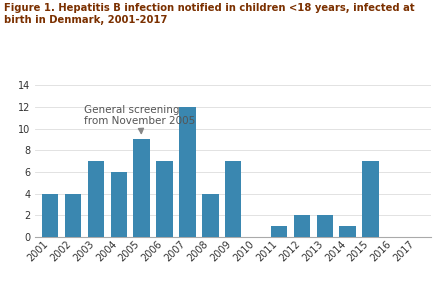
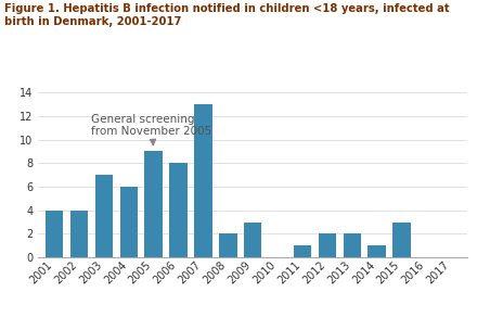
2006: 7 -> 8
2007: 12 -> 13
2008: 4 -> 2
2009: 7 -> 3
2015: 7 -> 3
